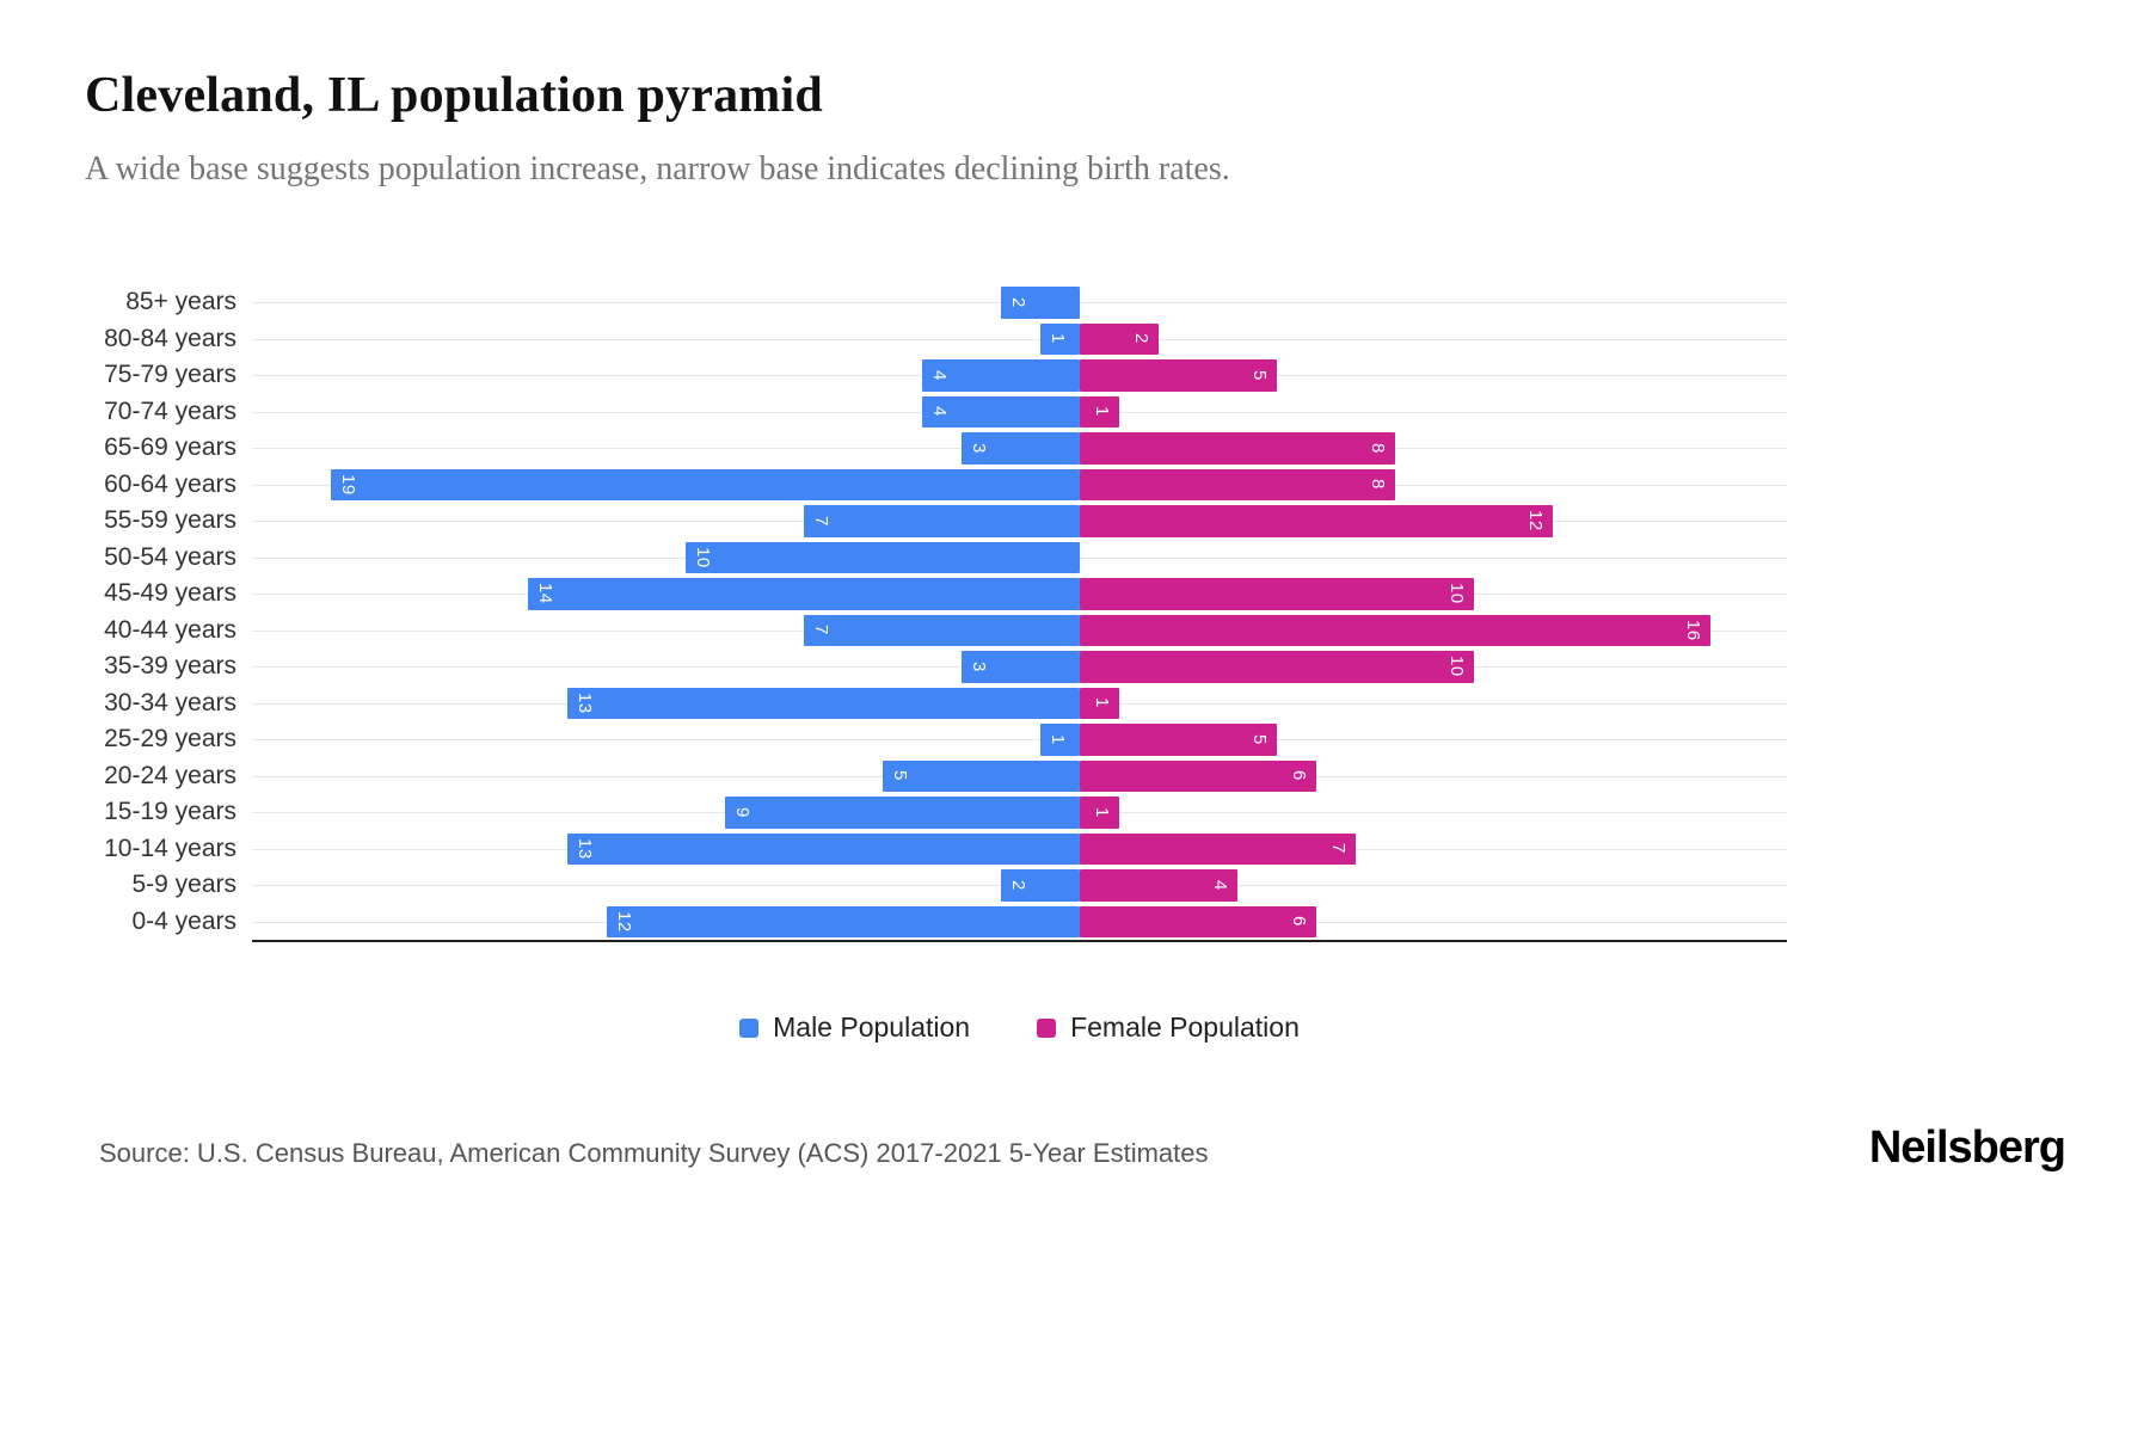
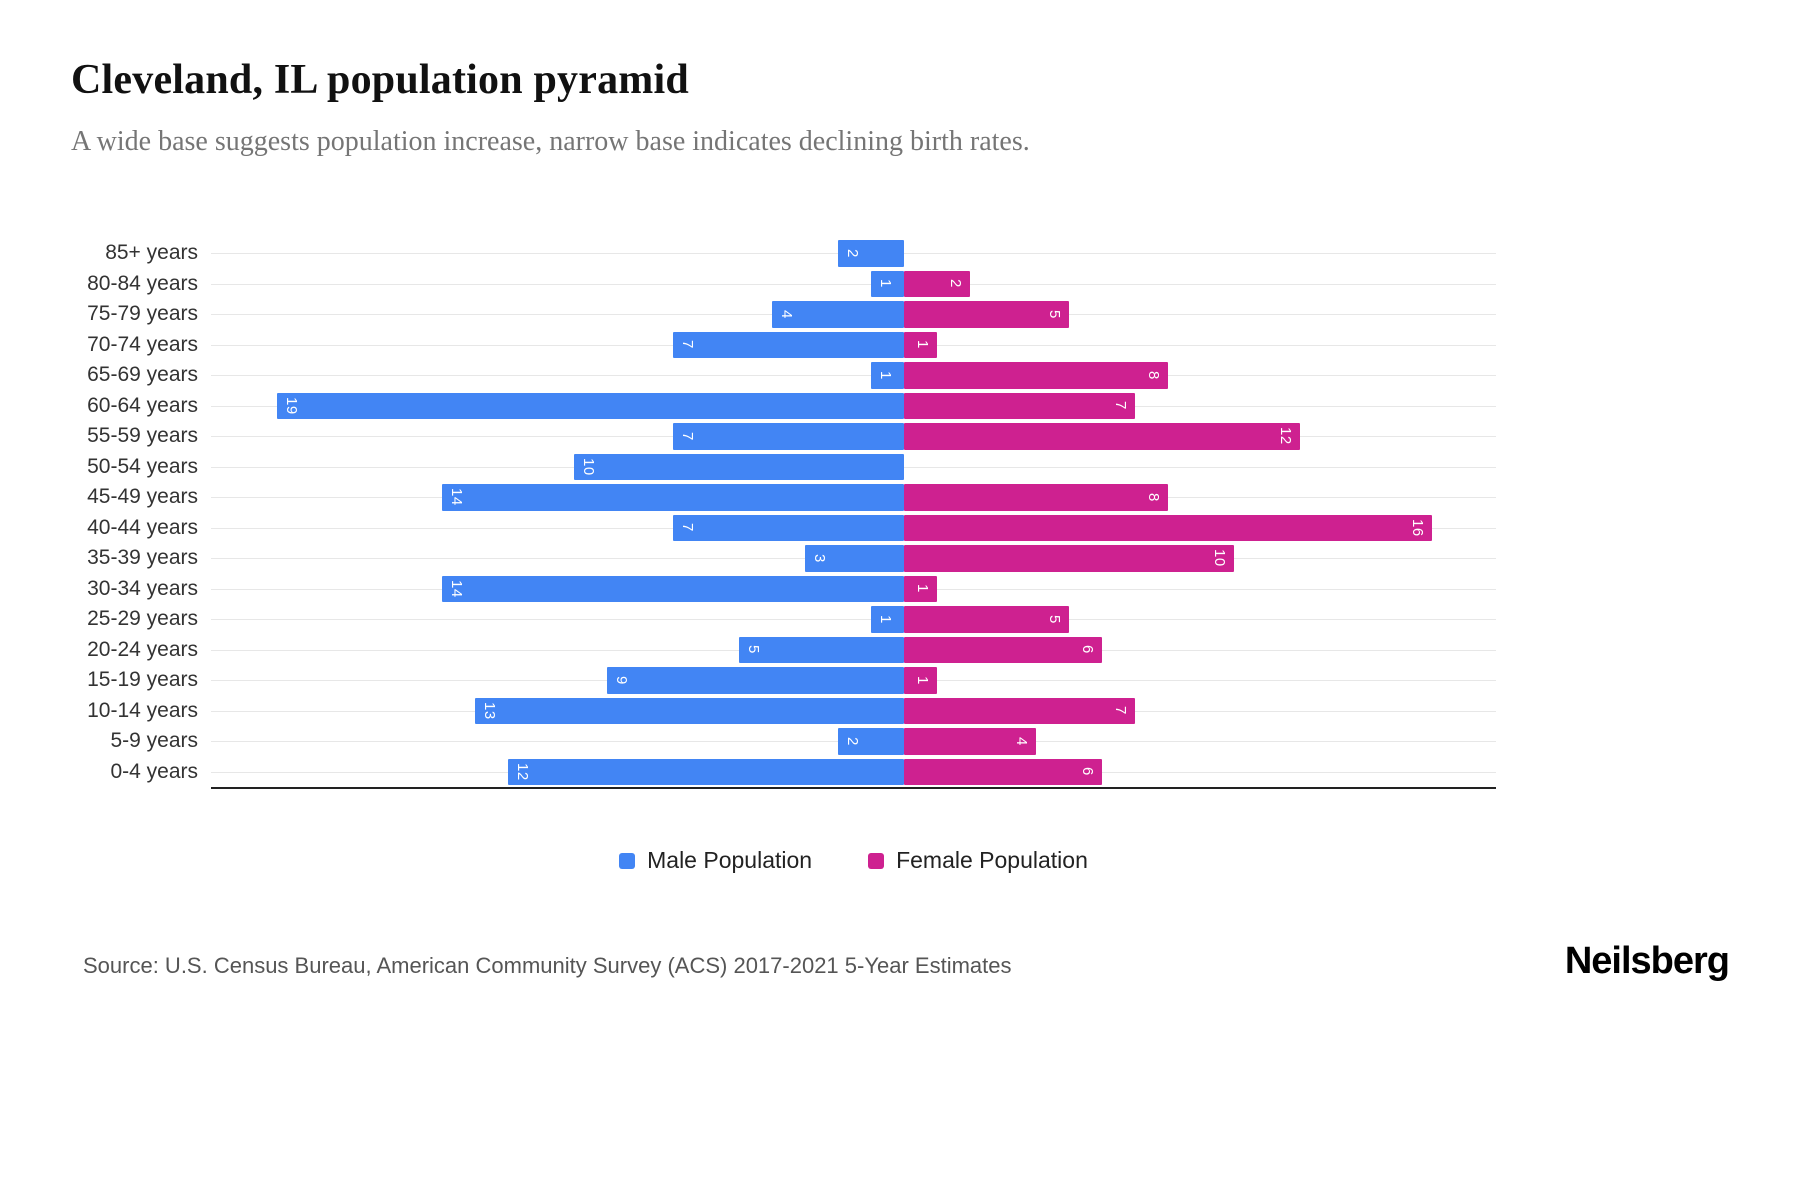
Male Population/70-74 years: 4 -> 7
Male Population/65-69 years: 3 -> 1
Female Population/60-64 years: 8 -> 7
Female Population/45-49 years: 10 -> 8
Male Population/30-34 years: 13 -> 14
